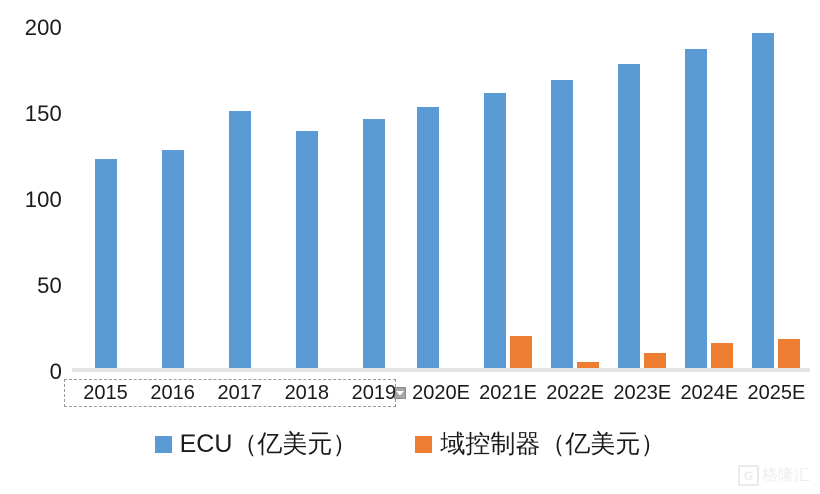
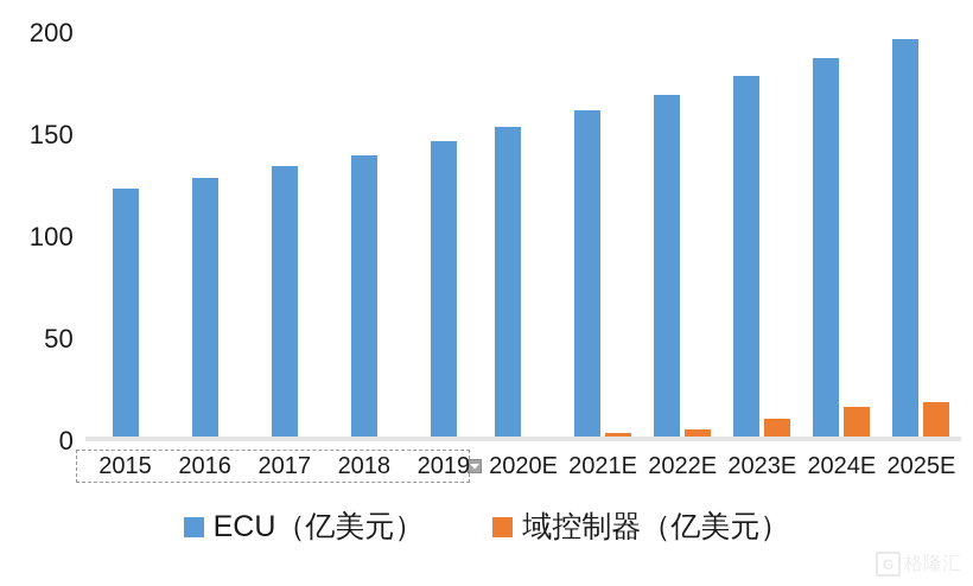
ECU（亿美元）/2017: 152 -> 135
域控制器（亿美元）/2021E: 21 -> 4
